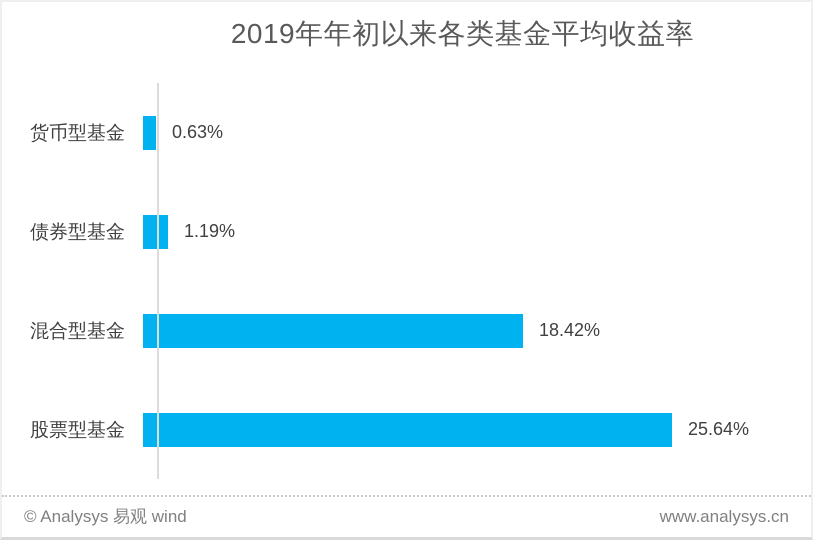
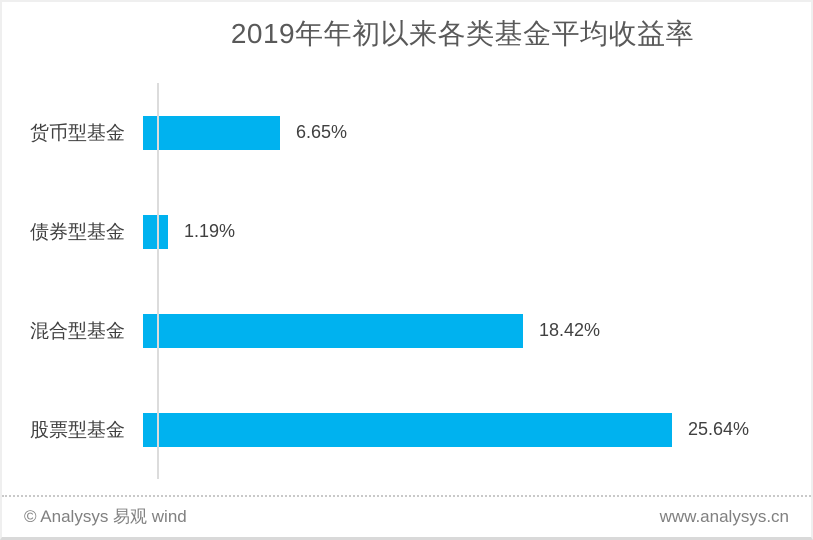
货币型基金: 0.63% -> 6.65%
